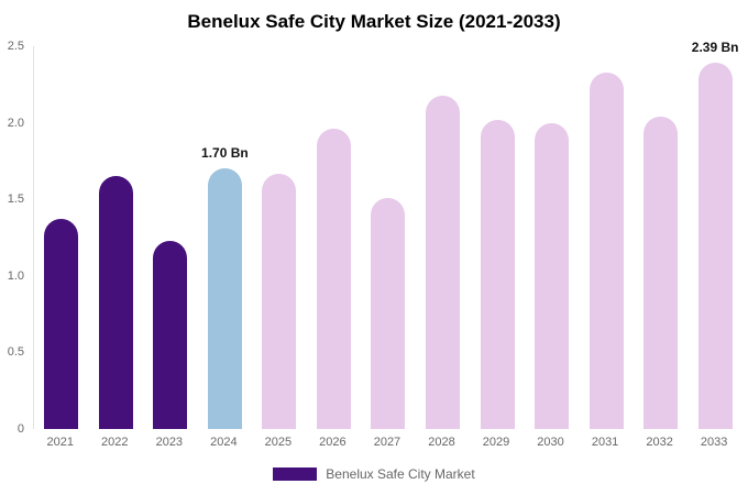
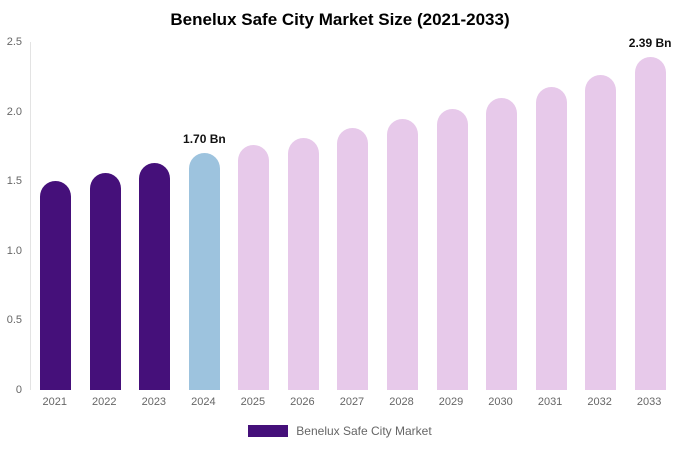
2021: 1.37 -> 1.50
2022: 1.65 -> 1.56
2023: 1.23 -> 1.63
2025: 1.67 -> 1.76
2026: 1.96 -> 1.81
2027: 1.51 -> 1.88
2028: 2.18 -> 1.95
2030: 2.00 -> 2.10
2031: 2.33 -> 2.18
2032: 2.04 -> 2.26
